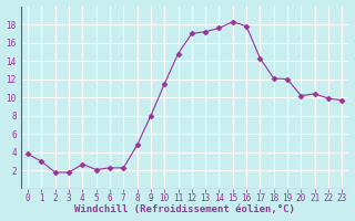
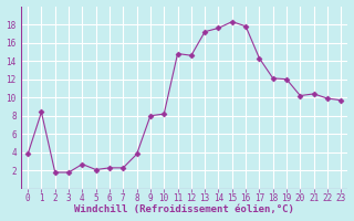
1: 3.0 -> 8.4
8: 4.8 -> 3.8
10: 11.5 -> 8.2
12: 17.0 -> 14.6
